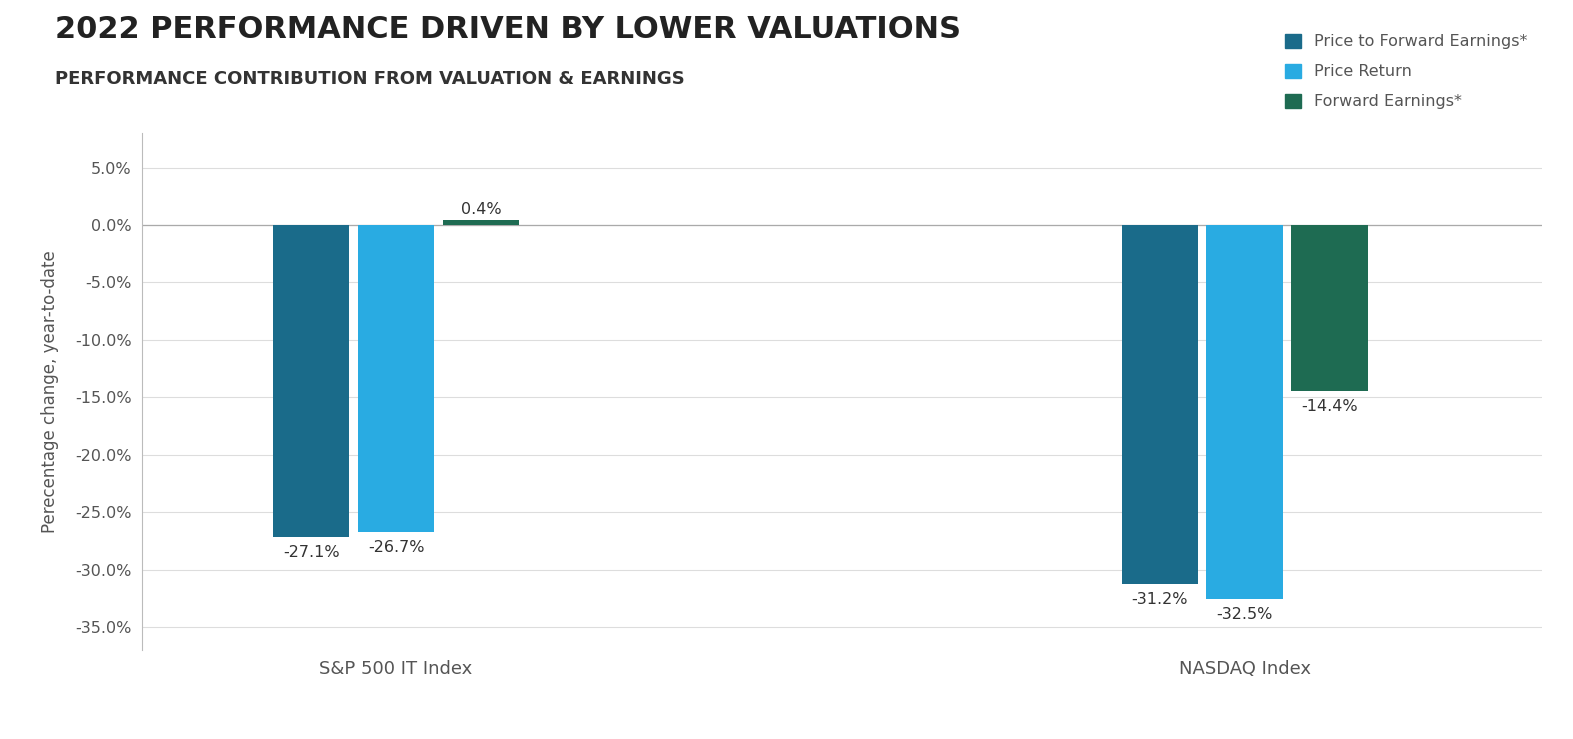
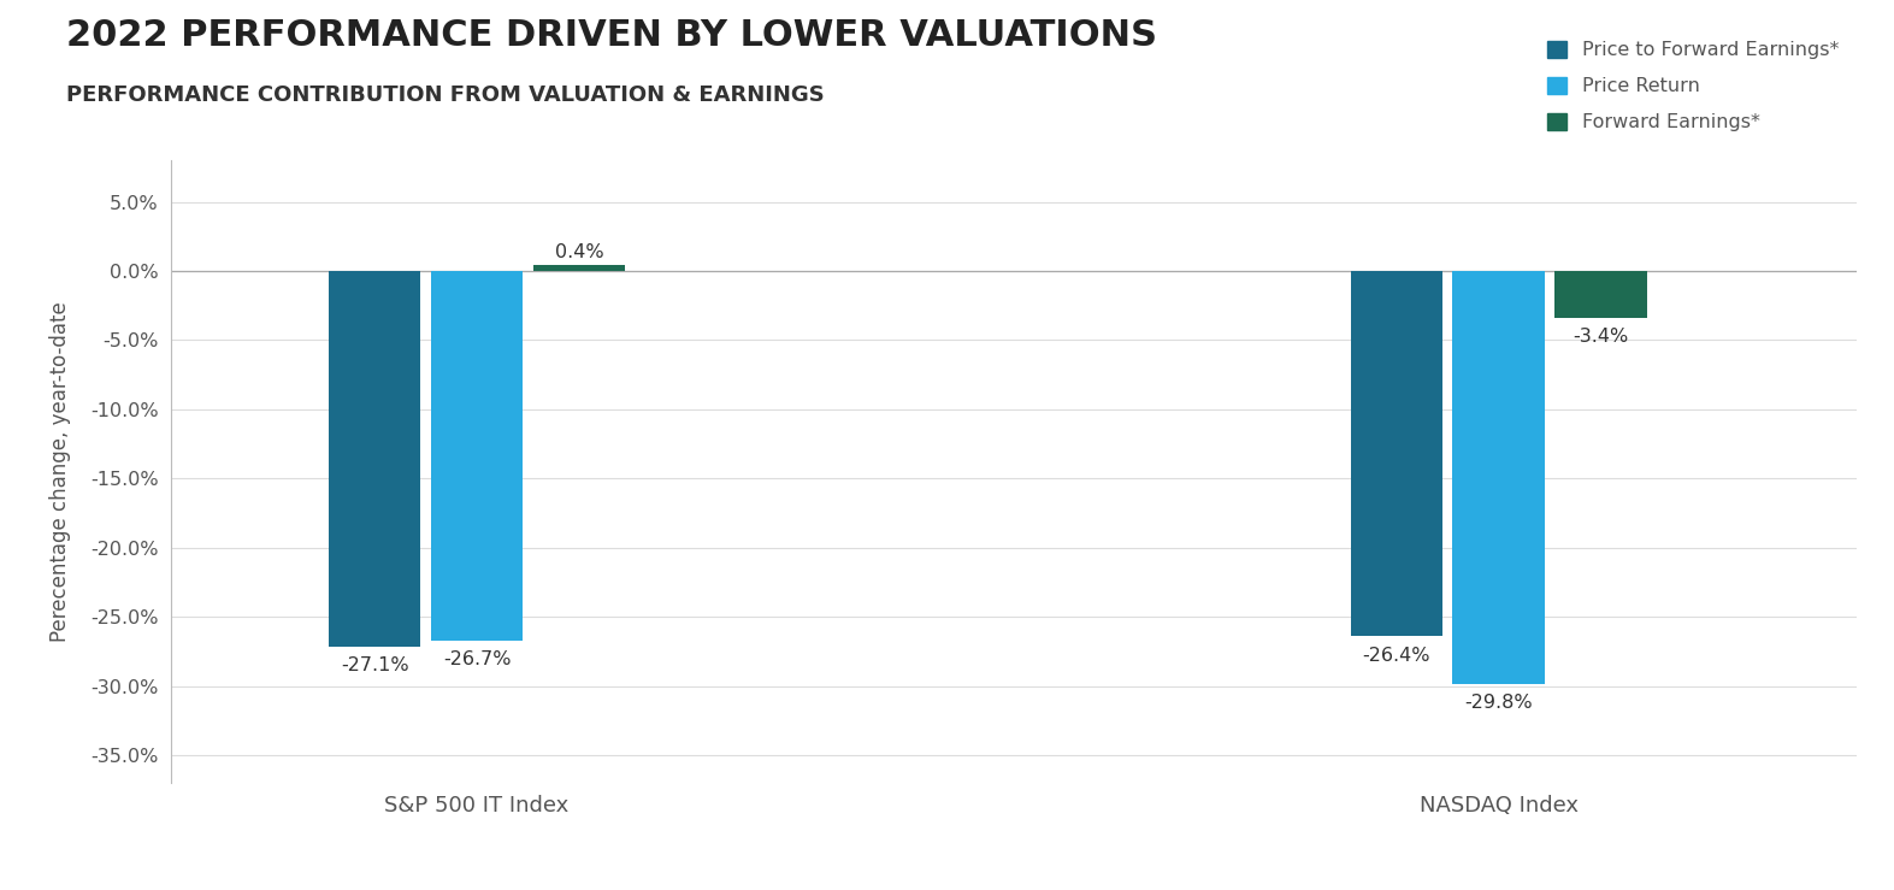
Price to Forward Earnings*/NASDAQ Index: -31.2% -> -26.4%
Price Return/NASDAQ Index: -32.5% -> -29.8%
Forward Earnings*/NASDAQ Index: -14.4% -> -3.4%
